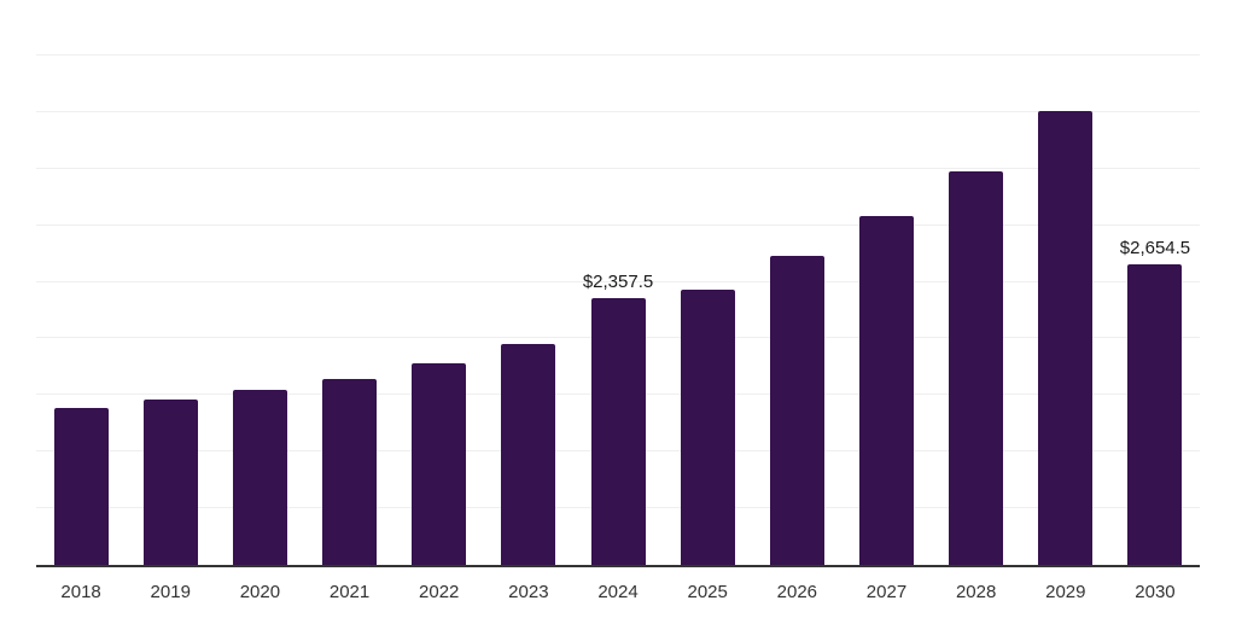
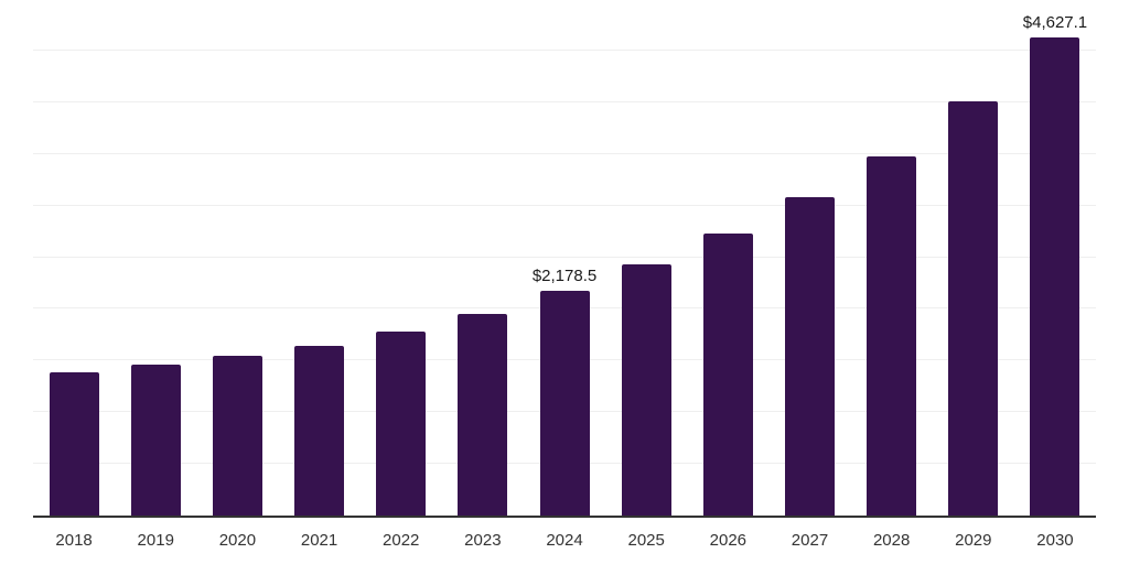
2024: $2,357.5 -> $2,178.5
2030: $2,654.5 -> $4,627.1
